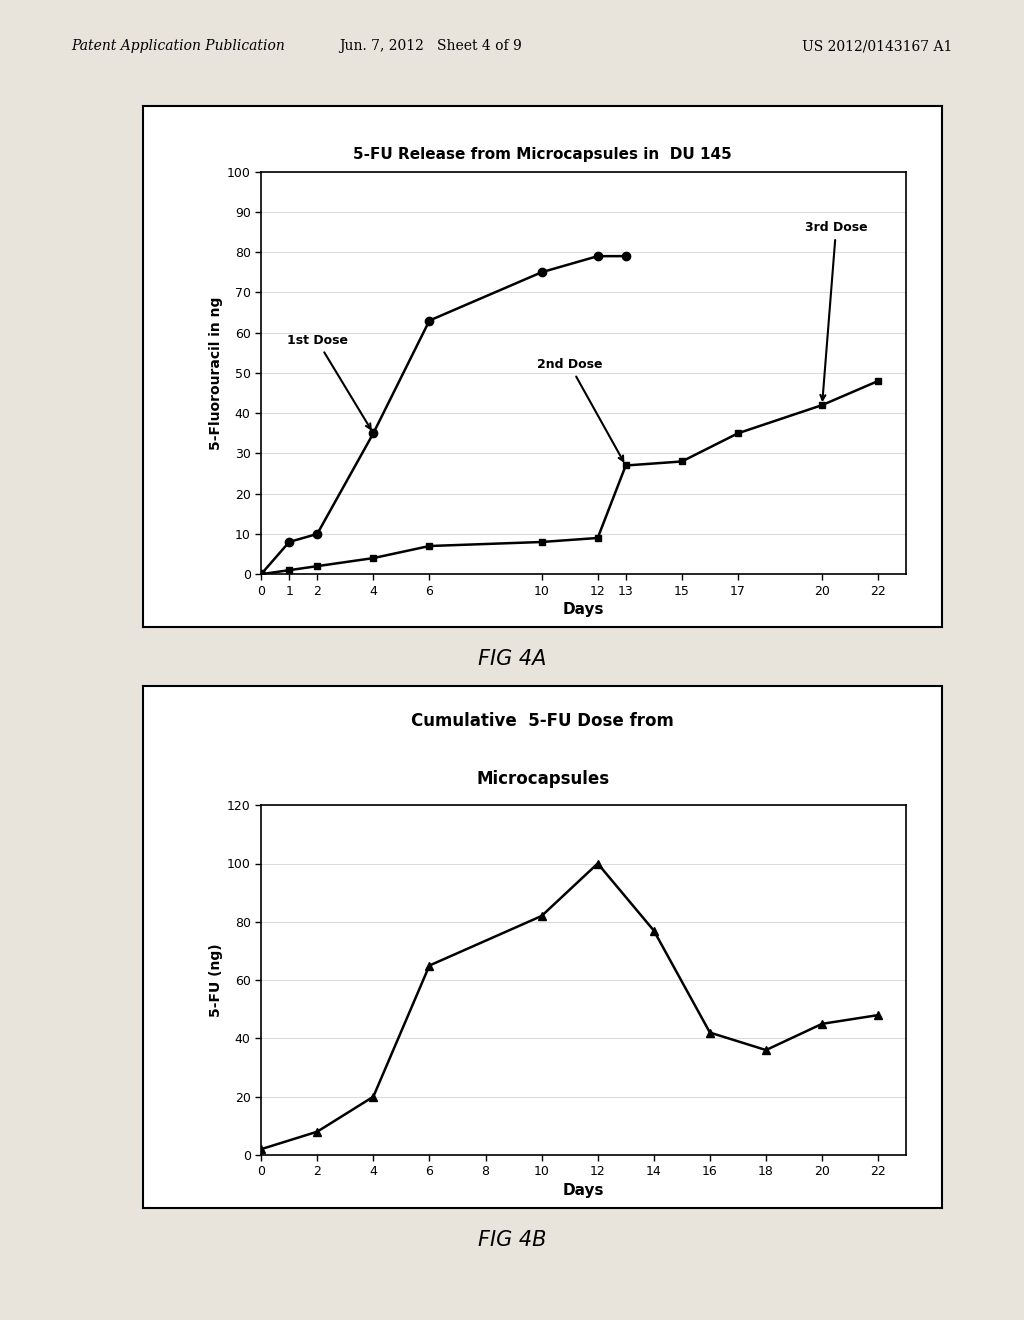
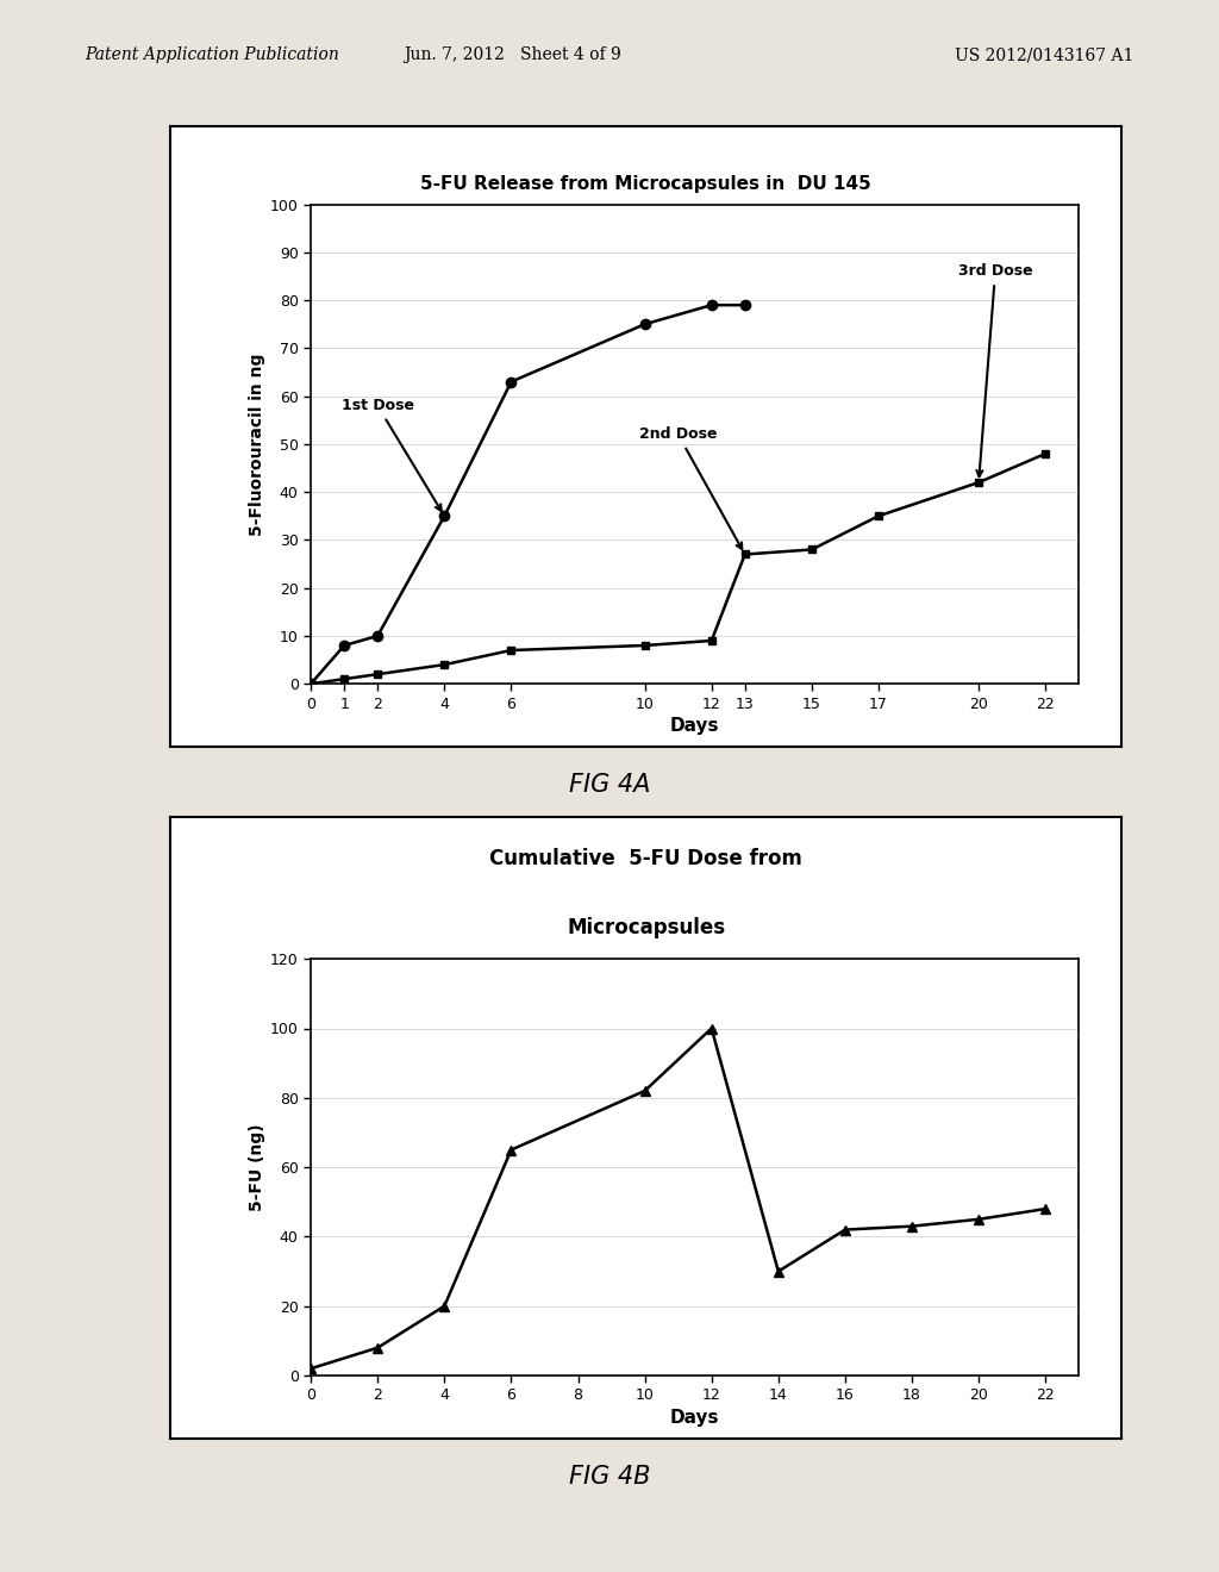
14: 77 -> 30
18: 36 -> 43
